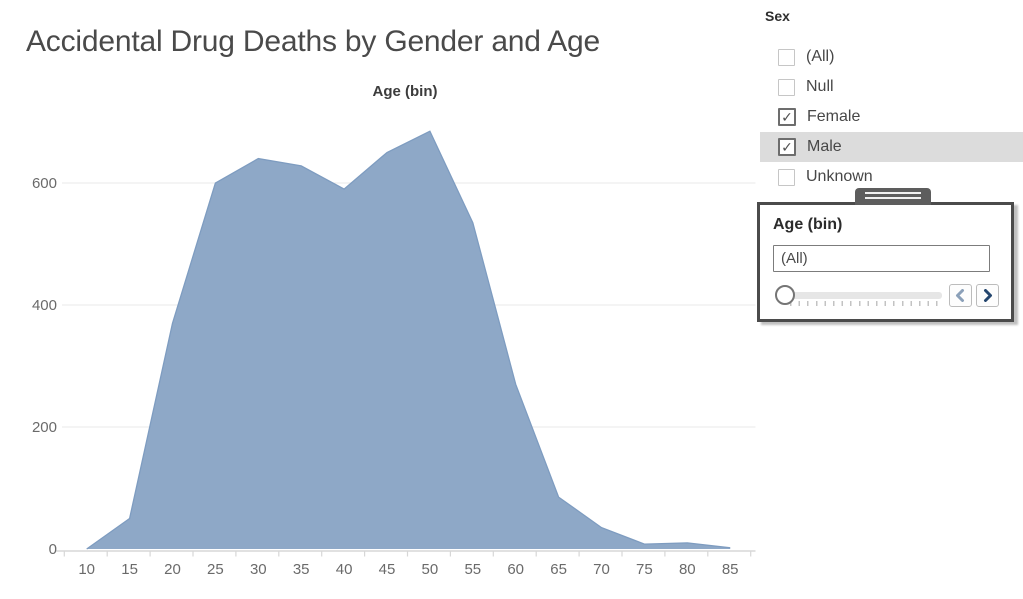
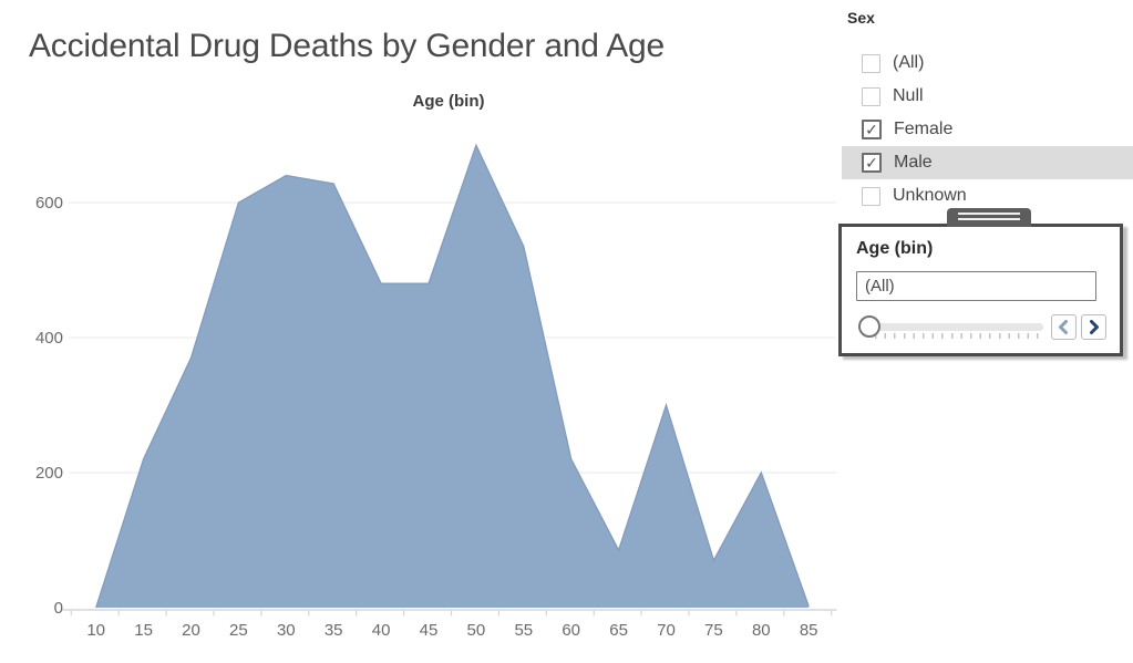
15: 50 -> 220
40: 590 -> 480
45: 650 -> 480
60: 270 -> 220
70: 40 -> 300
75: 10 -> 70
80: 10 -> 200
